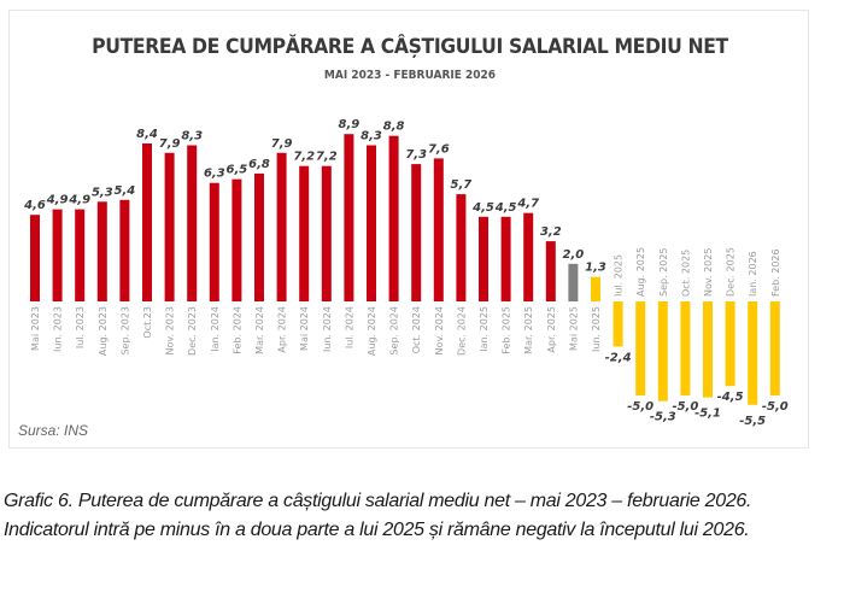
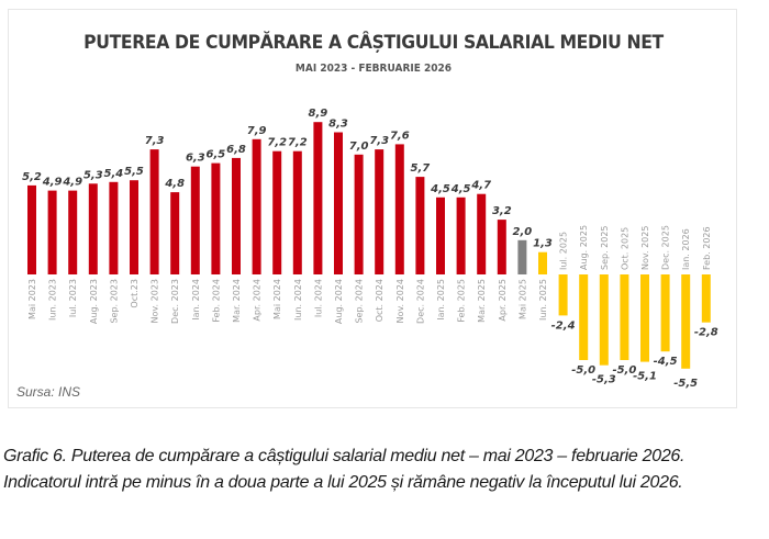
Mai 2023: 4,6 -> 5,2
Oct.23: 8,4 -> 5,5
Nov. 2023: 7,9 -> 7,3
Dec. 2023: 8,3 -> 4,8
Sep. 2024: 8,8 -> 7,0
Feb. 2026: -5,0 -> -2,8
